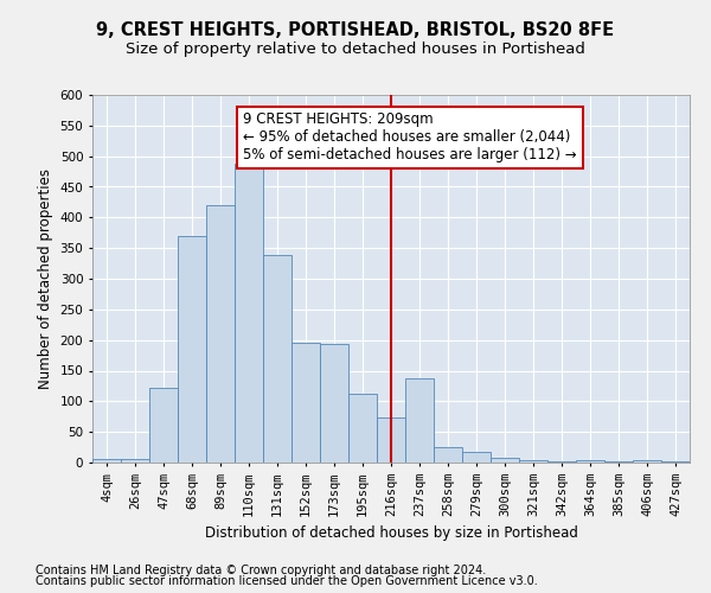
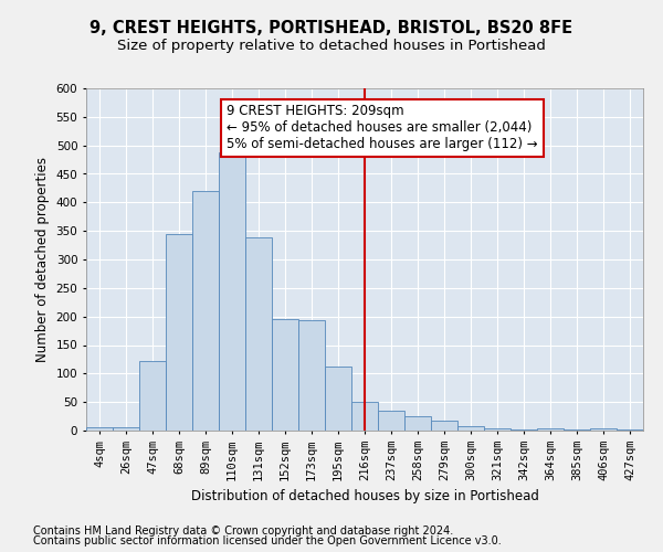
68sqm: 370 -> 345
216sqm: 74 -> 50
237sqm: 138 -> 35
